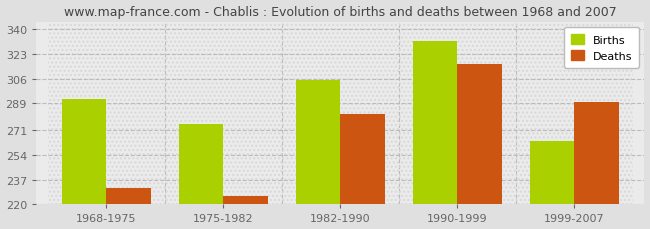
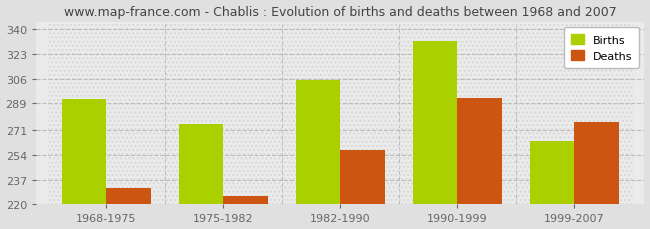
Deaths/1982-1990: 282 -> 257
Deaths/1990-1999: 316 -> 293
Deaths/1999-2007: 290 -> 276
